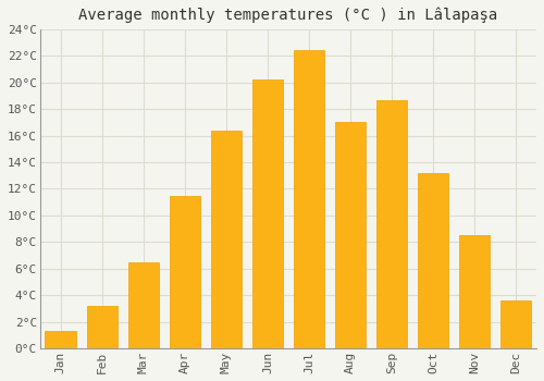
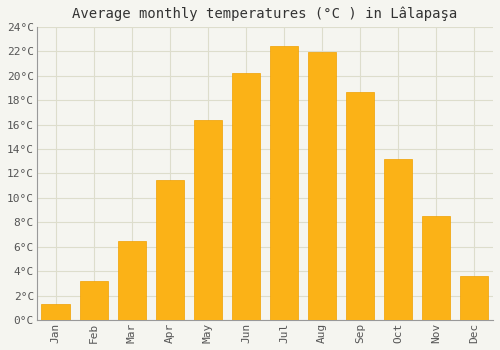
Aug: 17.0°C -> 21.9°C
